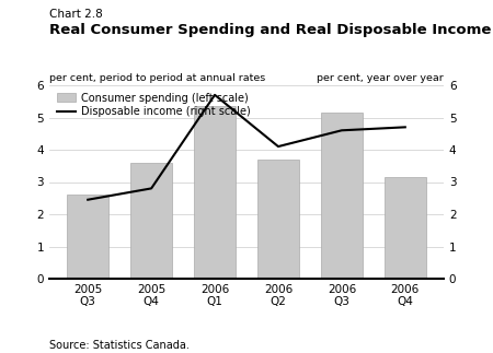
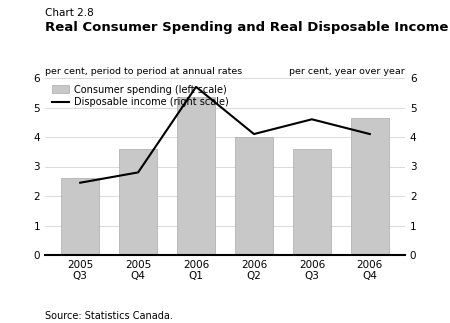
Consumer spending (left scale)/2006 Q2: 3.70 -> 4.00
Consumer spending (left scale)/2006 Q3: 5.15 -> 3.60
Consumer spending (left scale)/2006 Q4: 3.15 -> 4.65
Disposable income (right scale)/2006 Q4: 4.70 -> 4.10
